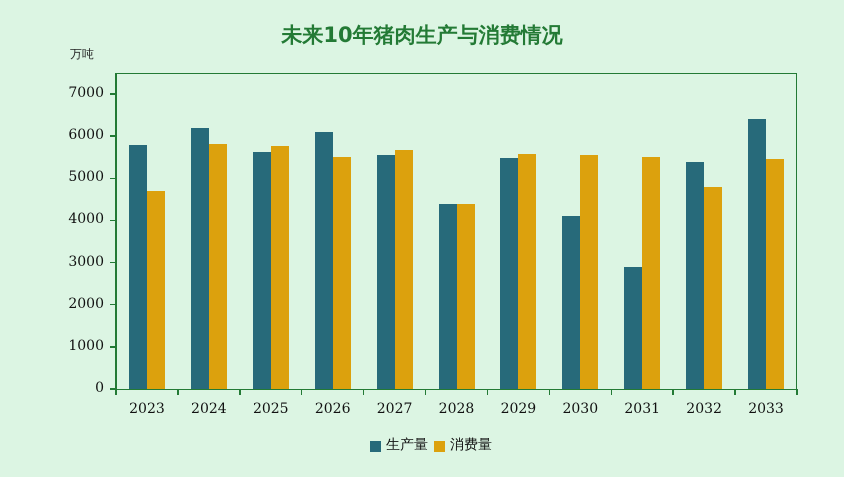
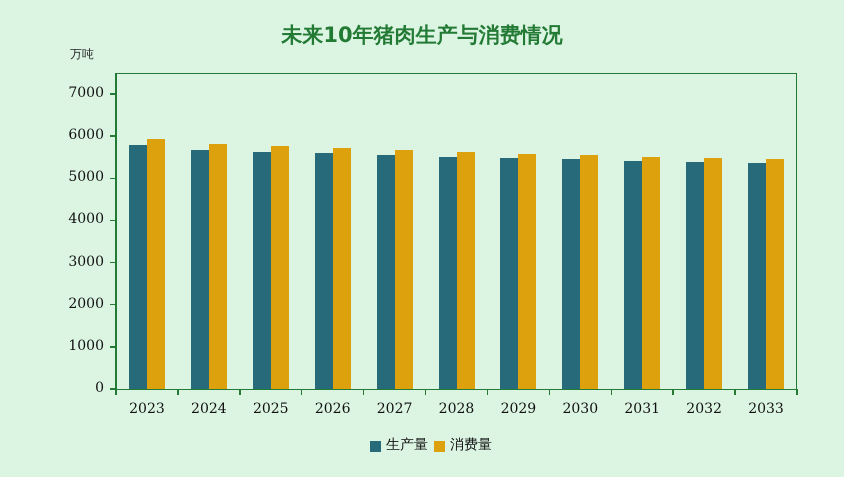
消费量/2023: 4700 -> 5900
生产量/2024: 6200 -> 5700
生产量/2026: 6100 -> 5600
消费量/2026: 5500 -> 5700
生产量/2028: 4400 -> 5500
消费量/2028: 4400 -> 5600
生产量/2030: 4100 -> 5500
生产量/2031: 2900 -> 5400
消费量/2032: 4800 -> 5500
生产量/2033: 6400 -> 5400
